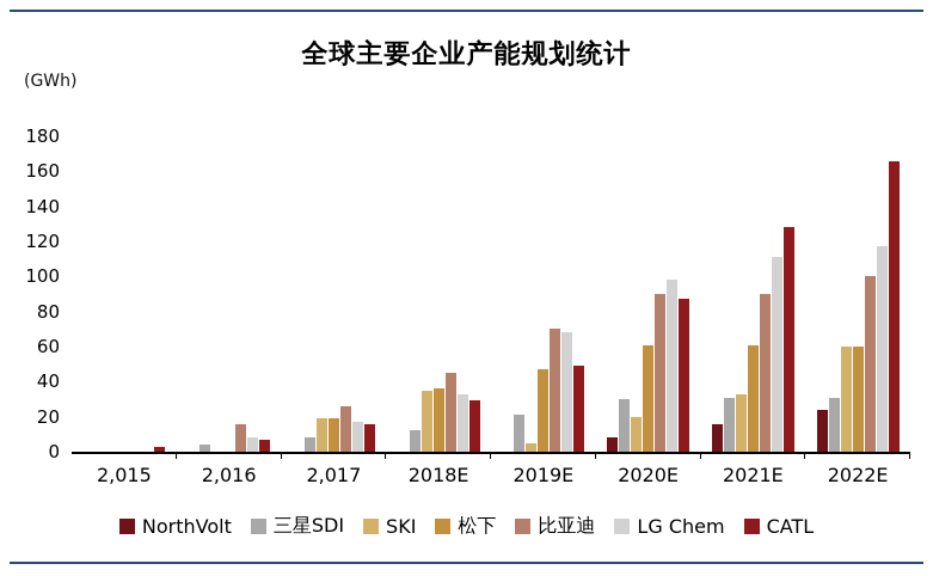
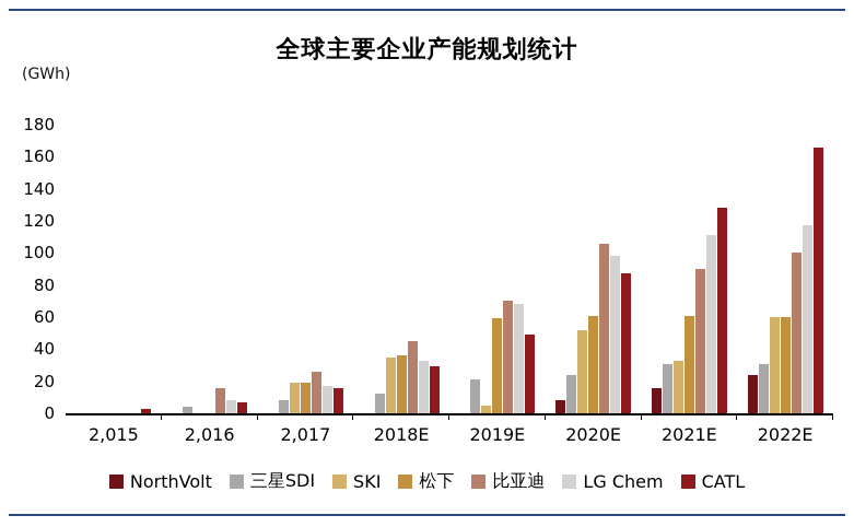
松下/2019E: 47 -> 59
三星SDI/2020E: 30 -> 24
SKI/2020E: 20 -> 52
比亚迪/2020E: 90 -> 106
